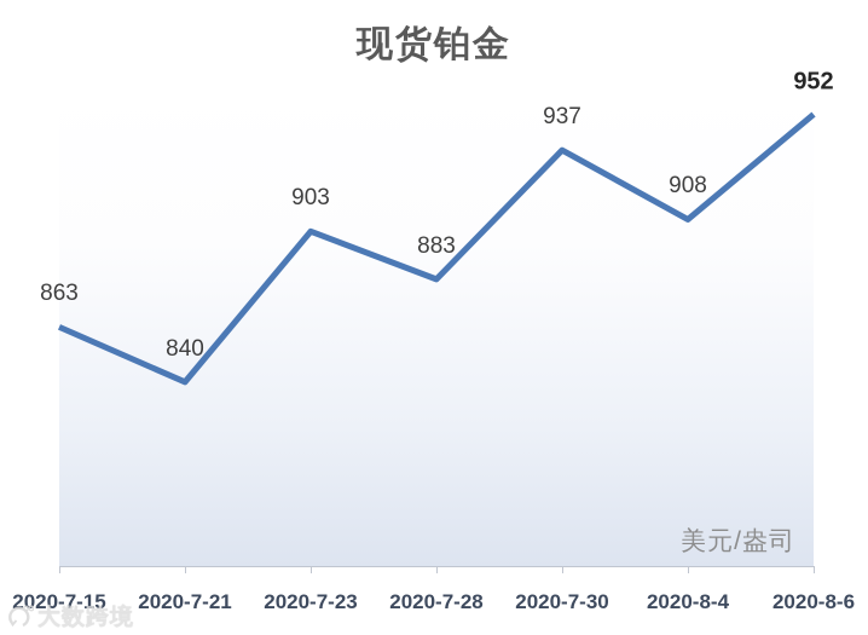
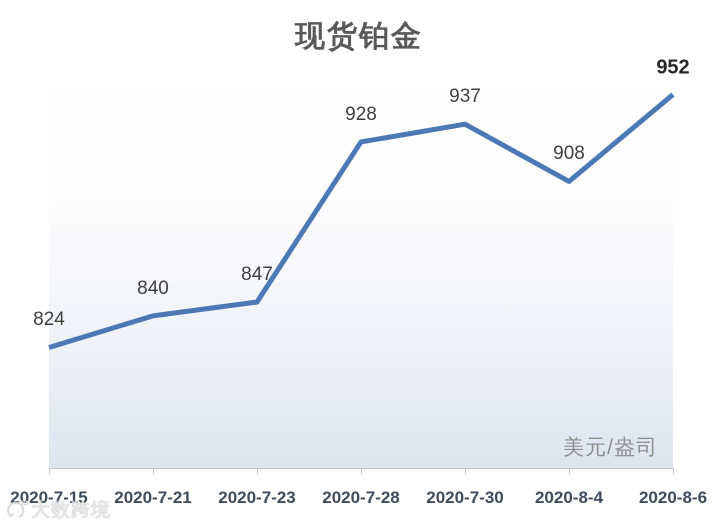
2020-7-15: 863 -> 824
2020-7-23: 903 -> 847
2020-7-28: 883 -> 928
